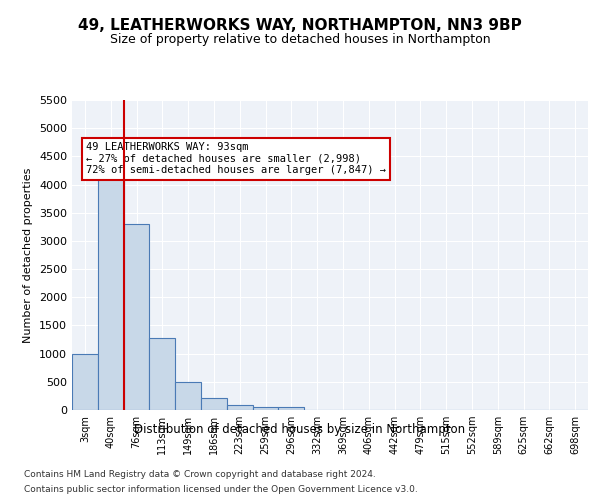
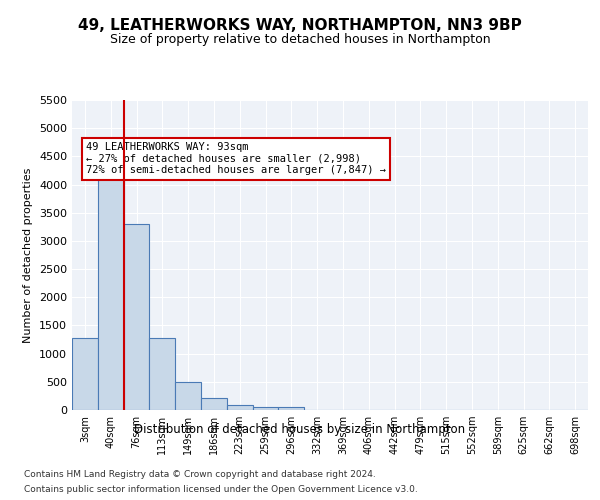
3sqm: 1000 -> 1270
